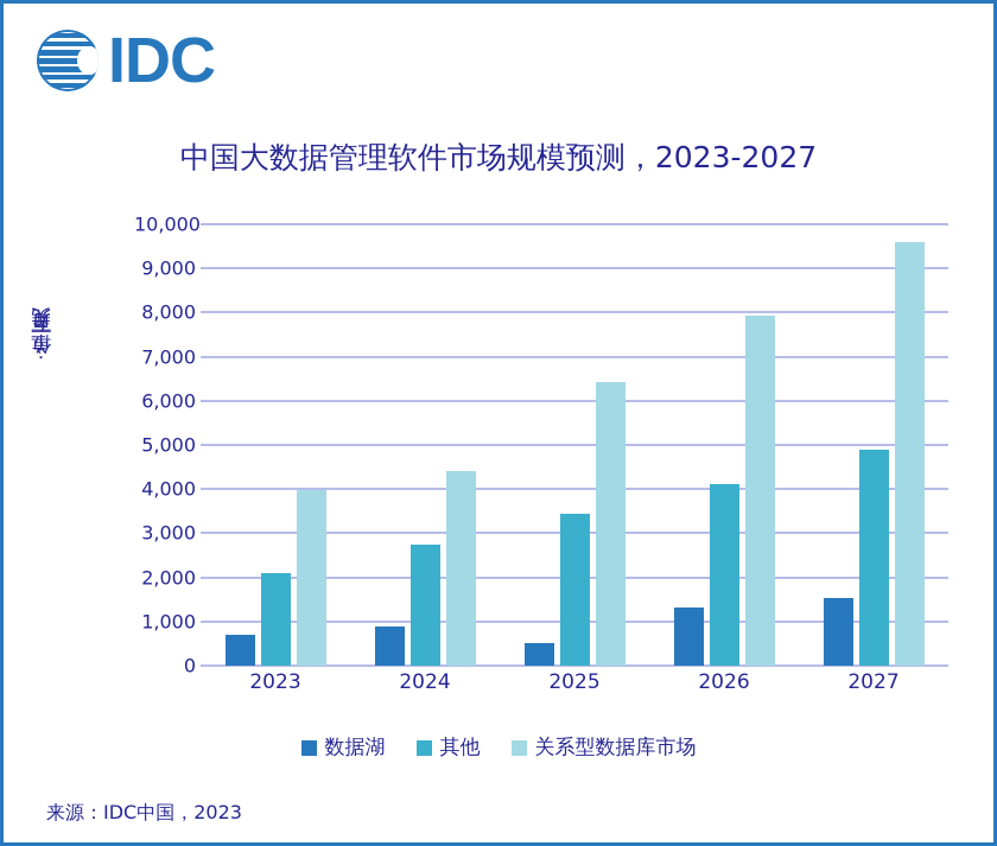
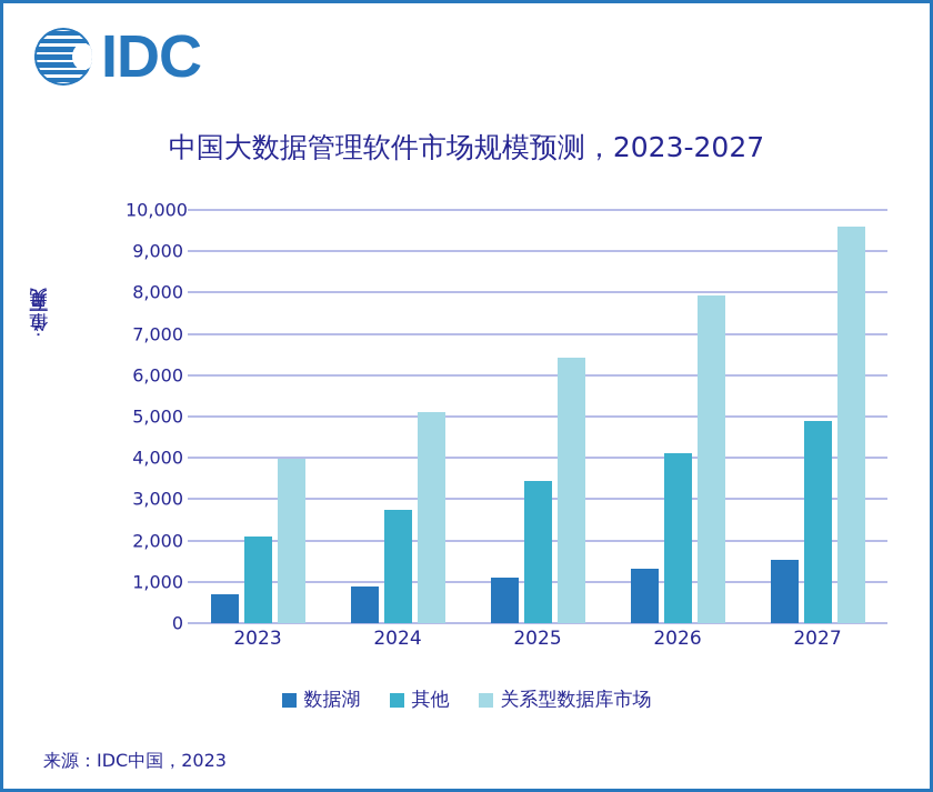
关系型数据库市场/2024: 4400 -> 5100
数据湖/2025: 500 -> 1100
